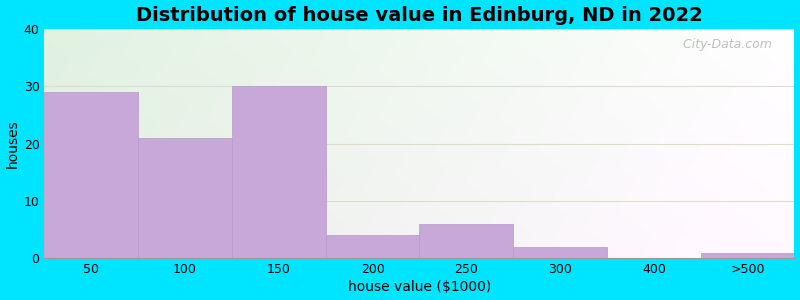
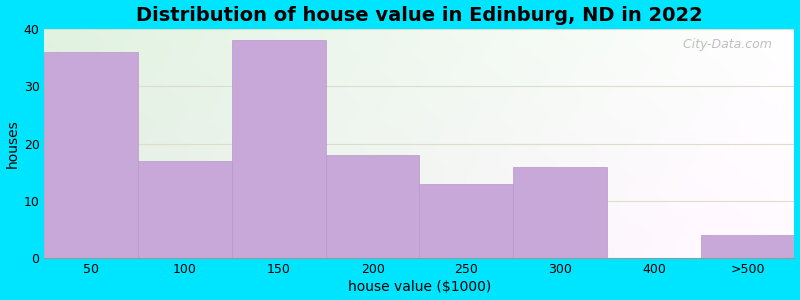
50: 29 -> 36
100: 21 -> 17
150: 30 -> 38
200: 4 -> 18
250: 6 -> 13
300: 2 -> 16
>500: 1 -> 4
